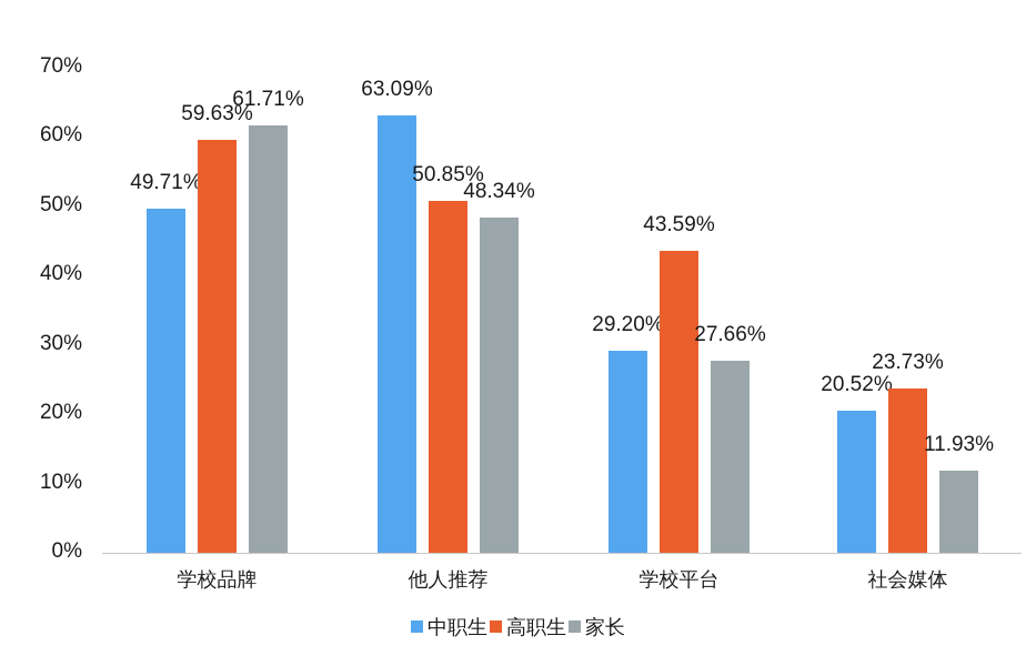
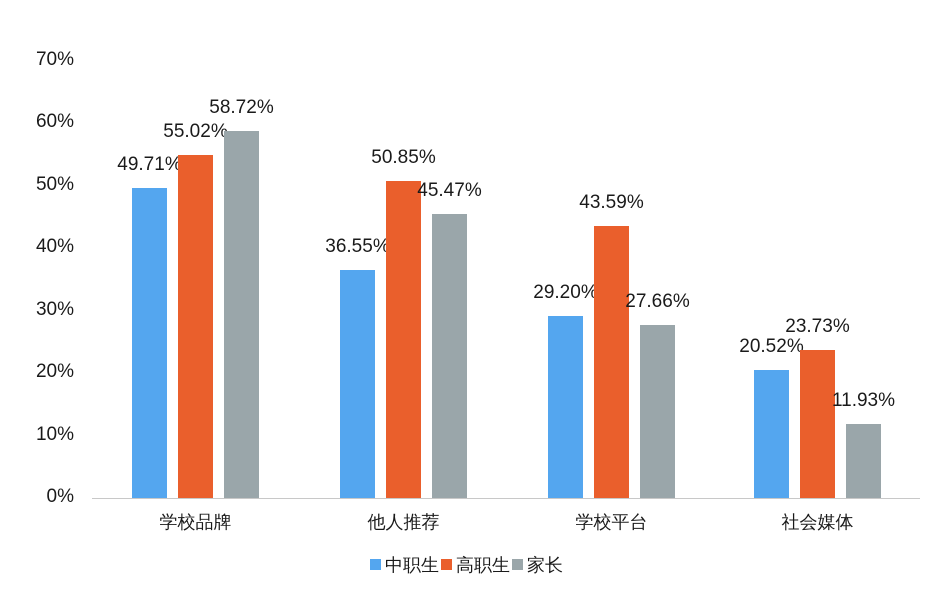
高职生/学校品牌: 59.63% -> 55.02%
家长/学校品牌: 61.71% -> 58.72%
中职生/他人推荐: 63.09% -> 36.55%
家长/他人推荐: 48.34% -> 45.47%
